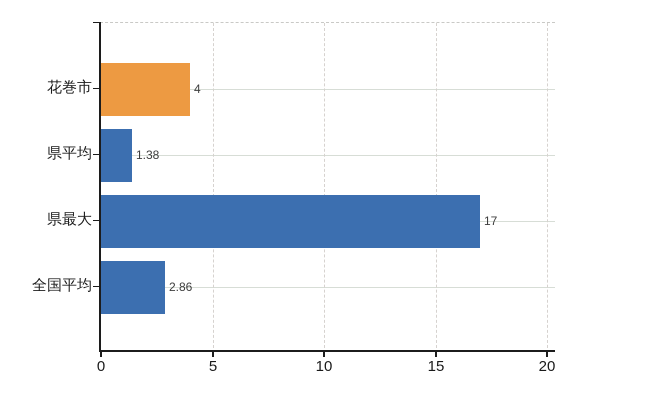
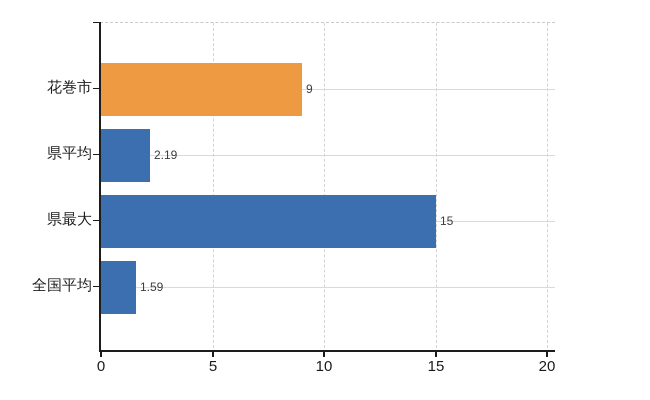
花巻市: 4 -> 9
県平均: 1.38 -> 2.19
県最大: 17 -> 15
全国平均: 2.86 -> 1.59
